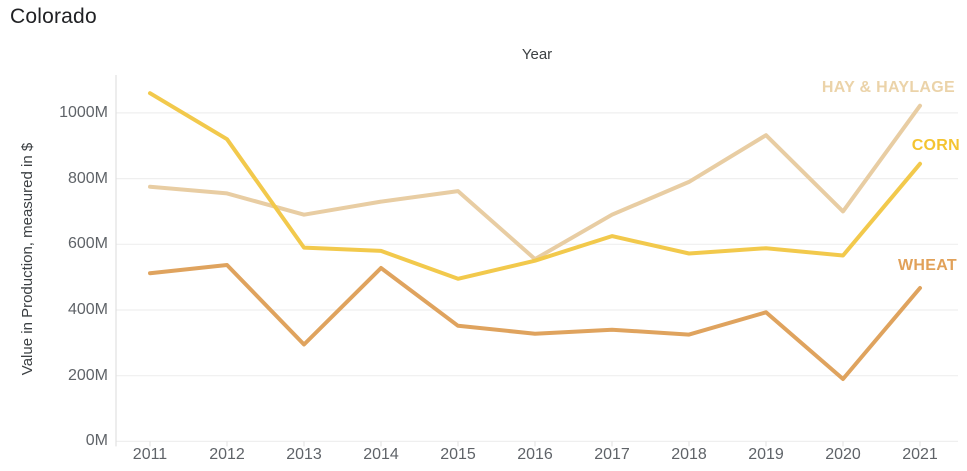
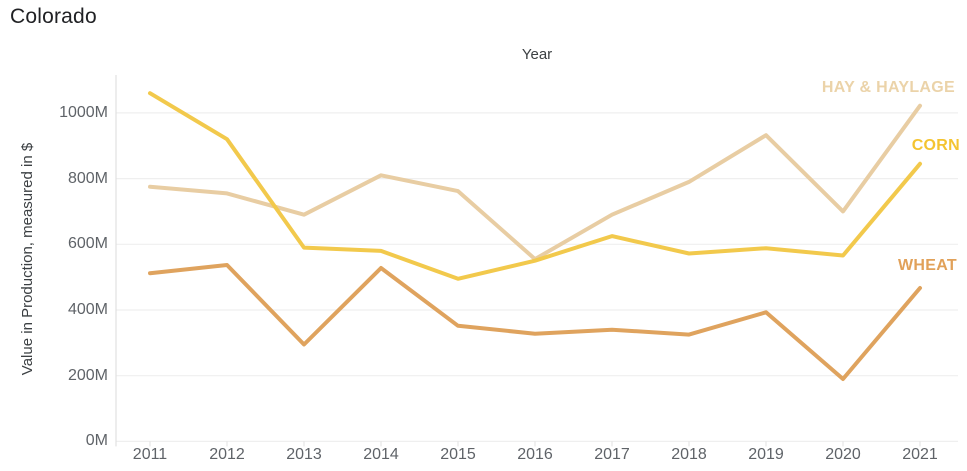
HAY & HAYLAGE/2014: 730M -> 810M
